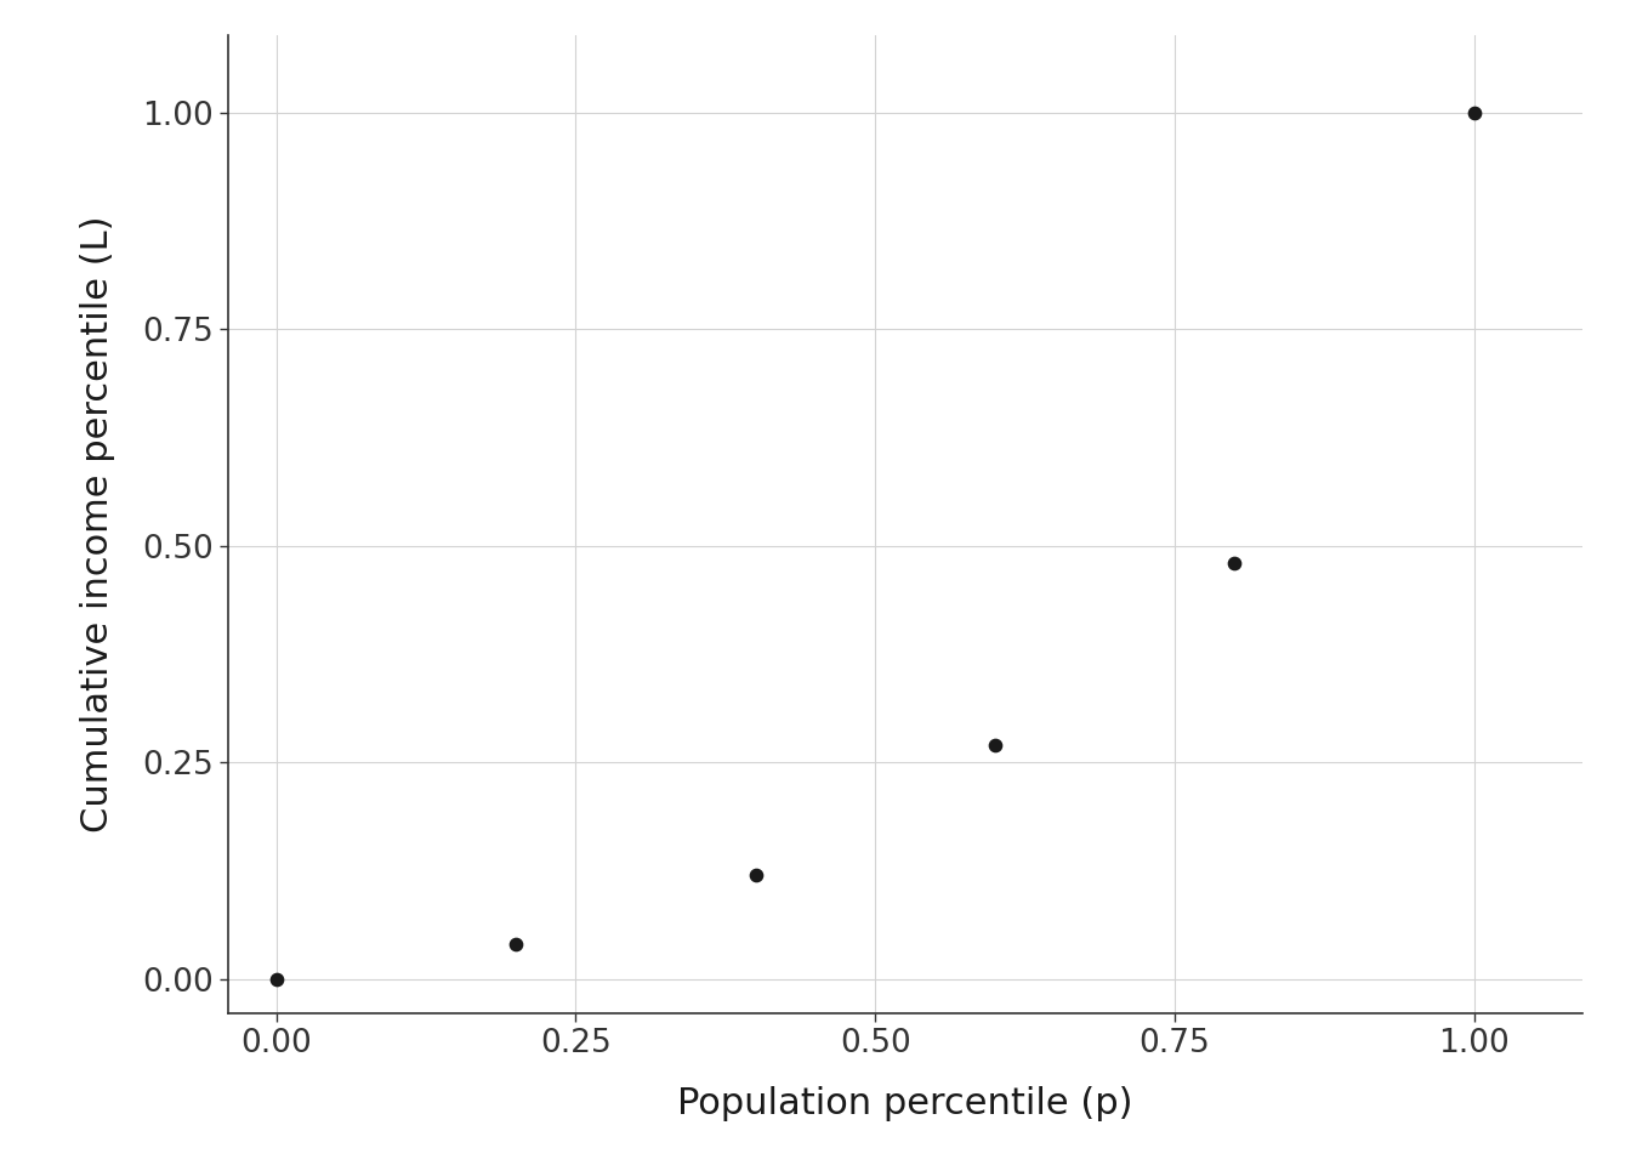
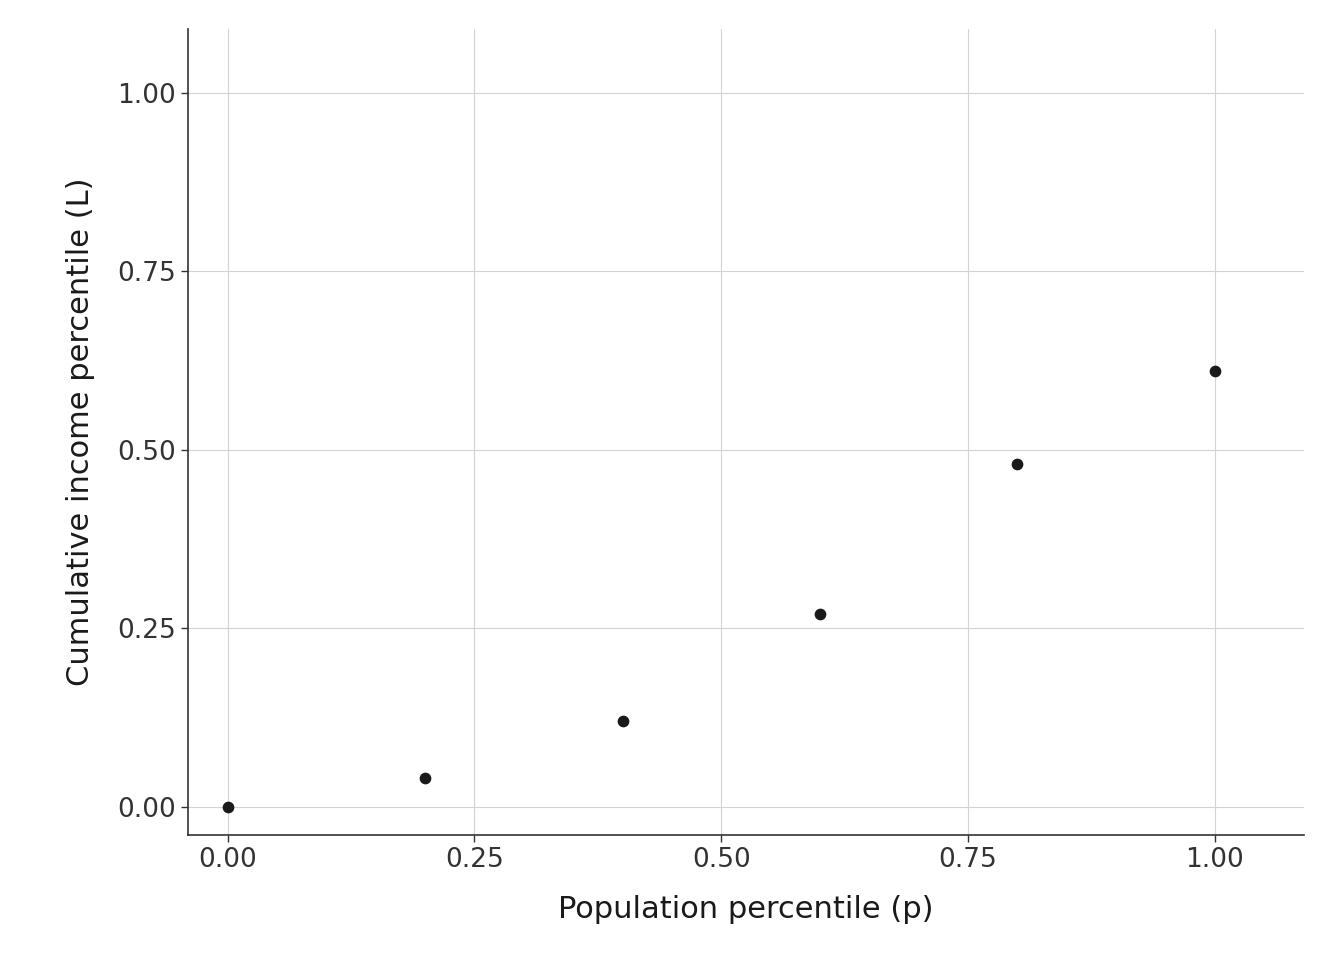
1.00: 1.00 -> 0.61
